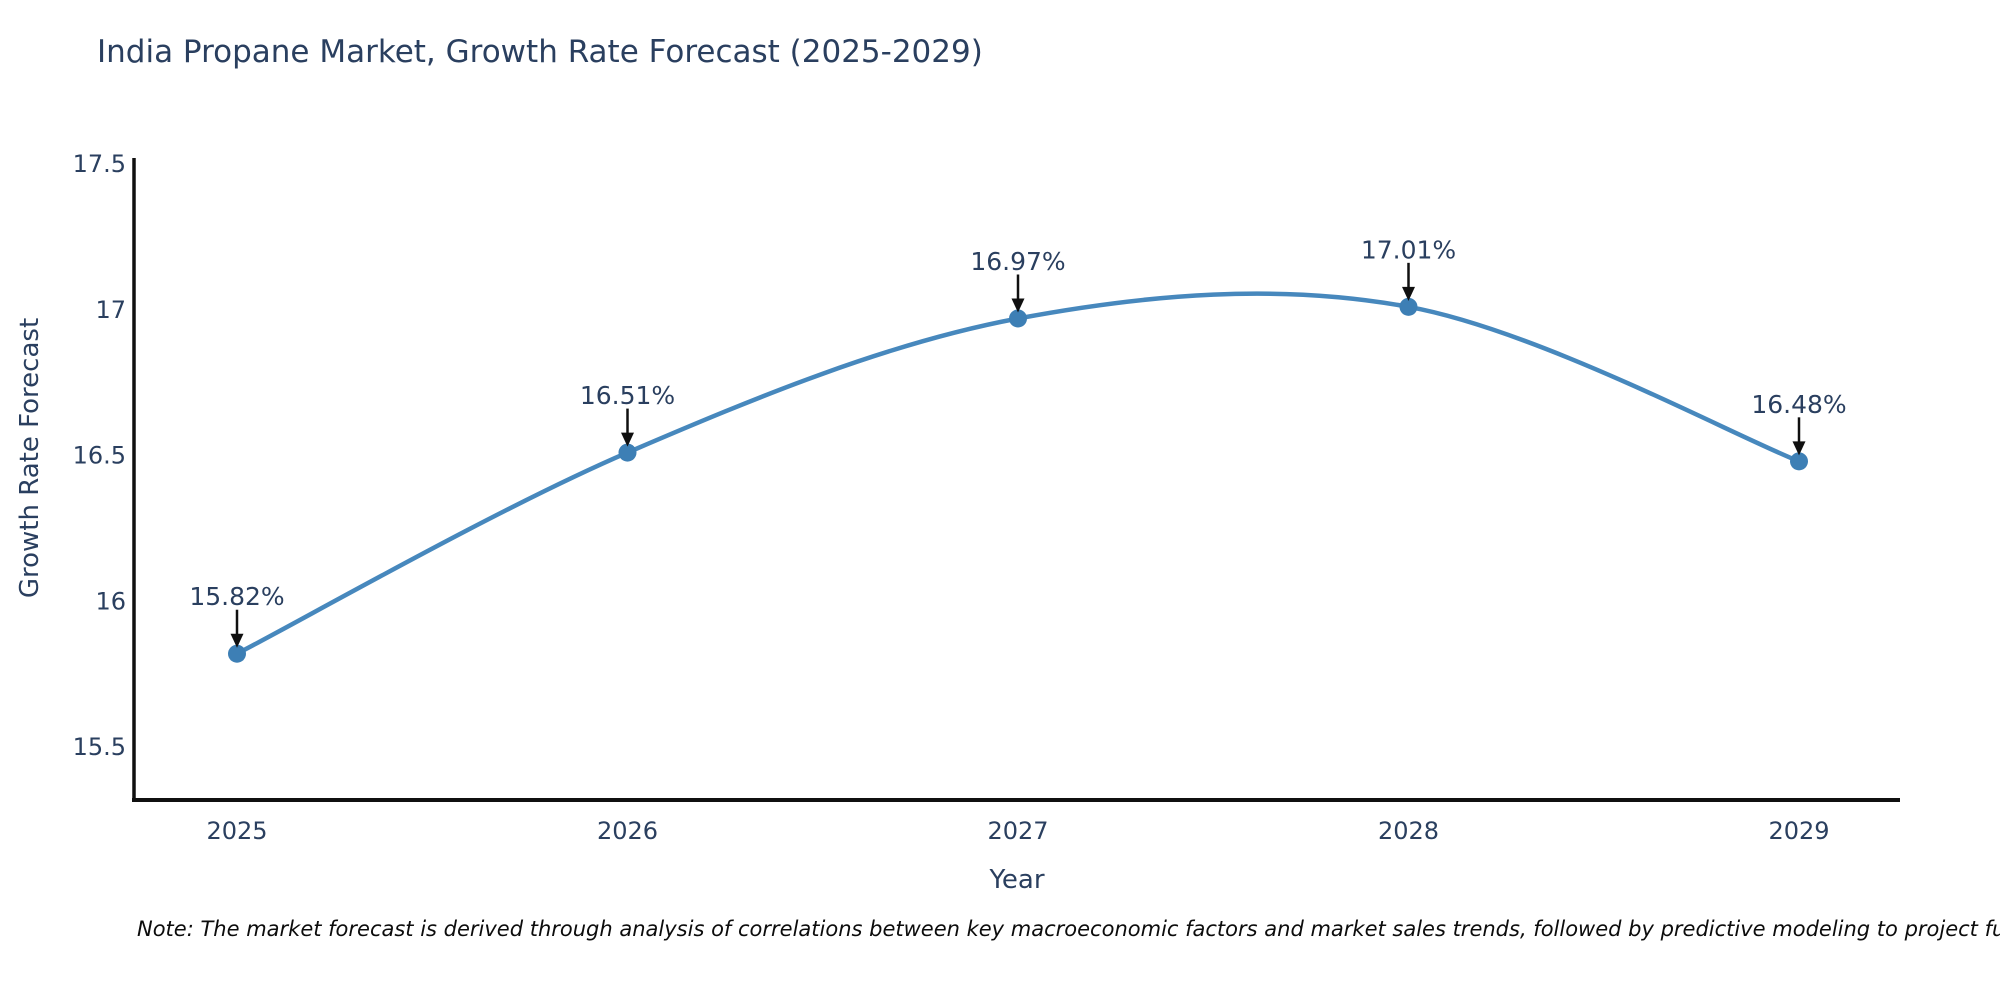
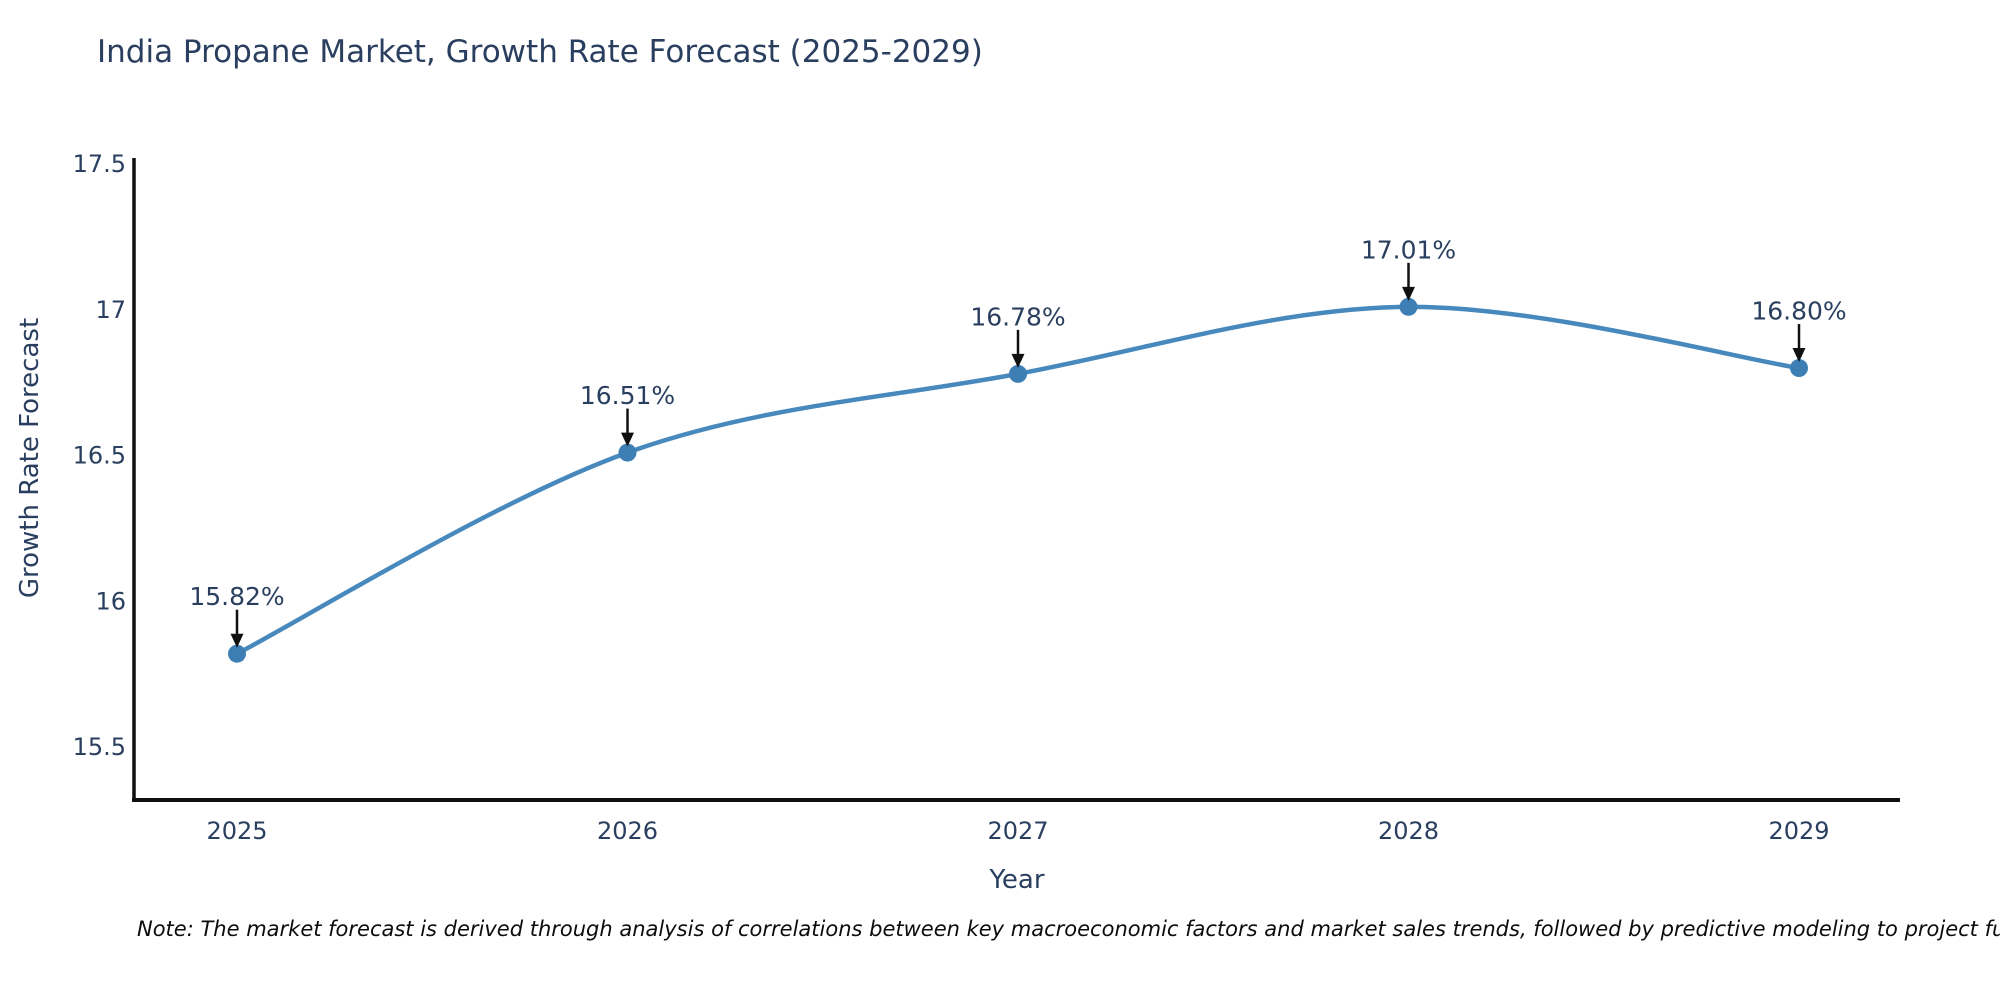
2027: 16.97% -> 16.78%
2029: 16.48% -> 16.80%
